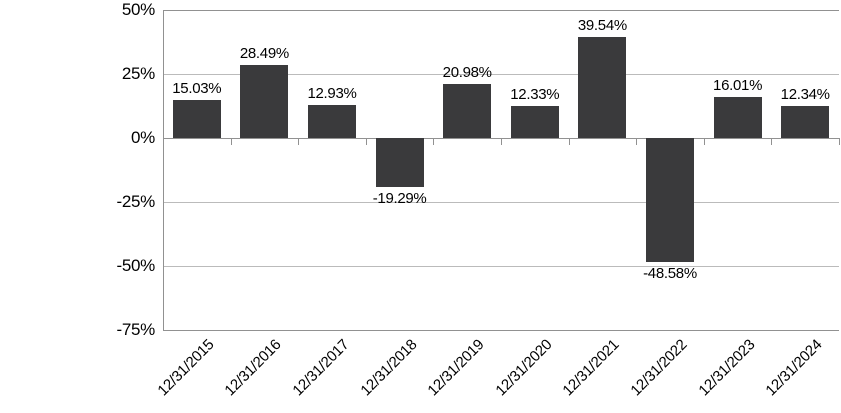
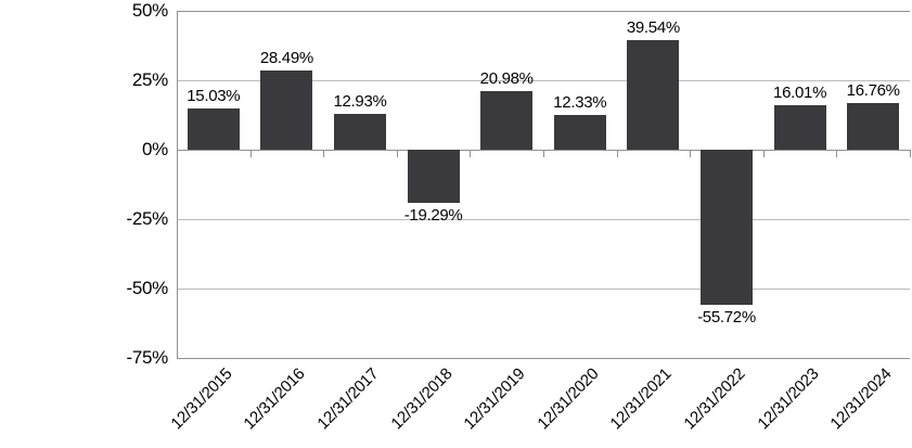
12/31/2022: -48.58% -> -55.72%
12/31/2024: 12.34% -> 16.76%
